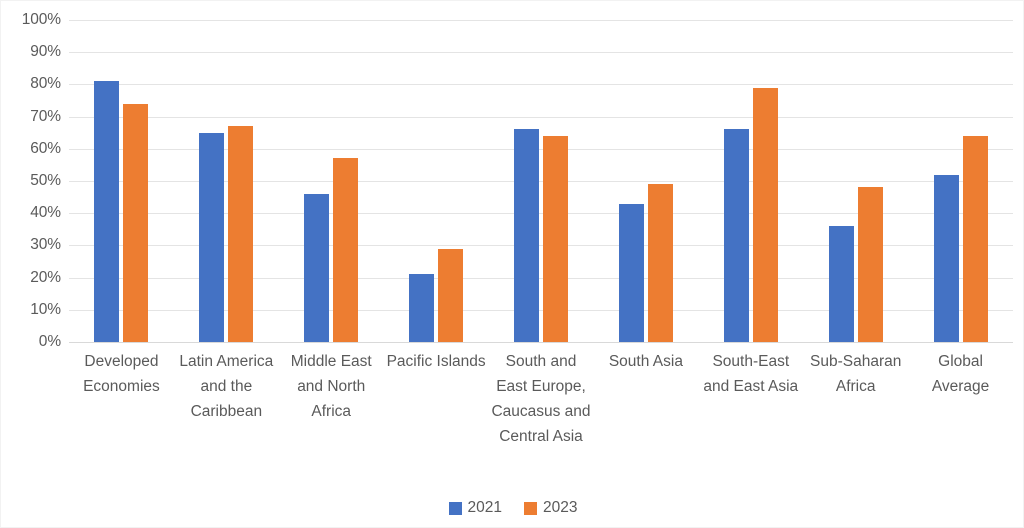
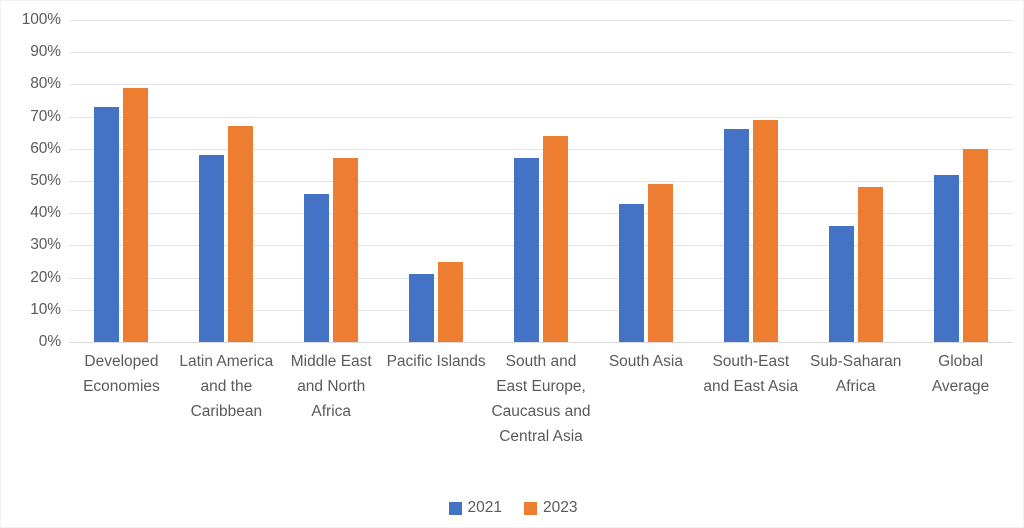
2021/Developed Economies: 81% -> 73%
2023/Developed Economies: 74% -> 79%
2021/Latin America and the Caribbean: 65% -> 58%
2023/Pacific Islands: 29% -> 25%
2021/South and East Europe, Caucasus and Central Asia: 66% -> 57%
2023/South-East and East Asia: 79% -> 69%
2023/Global Average: 64% -> 60%
